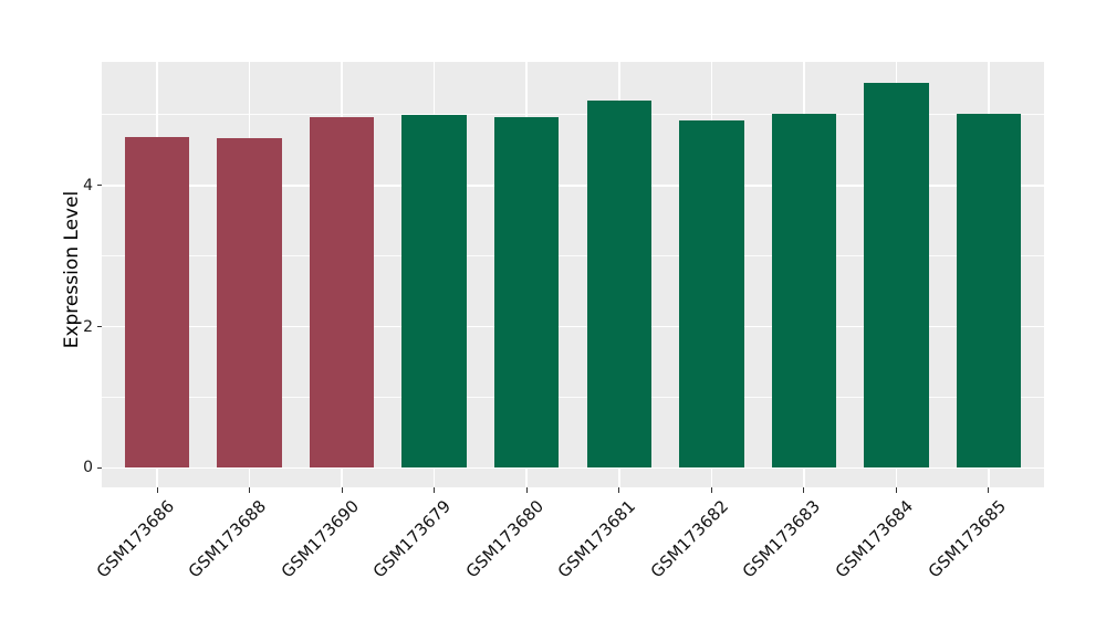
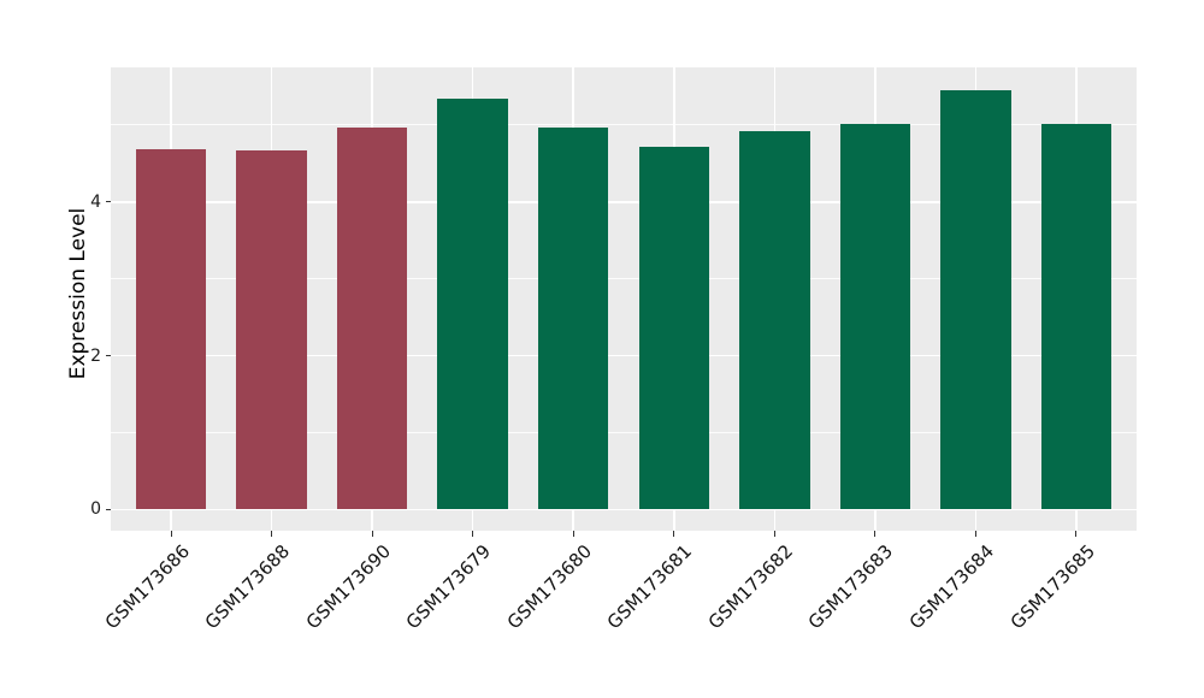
GSM173679: 5.0 -> 5.3
GSM173681: 5.2 -> 4.7
